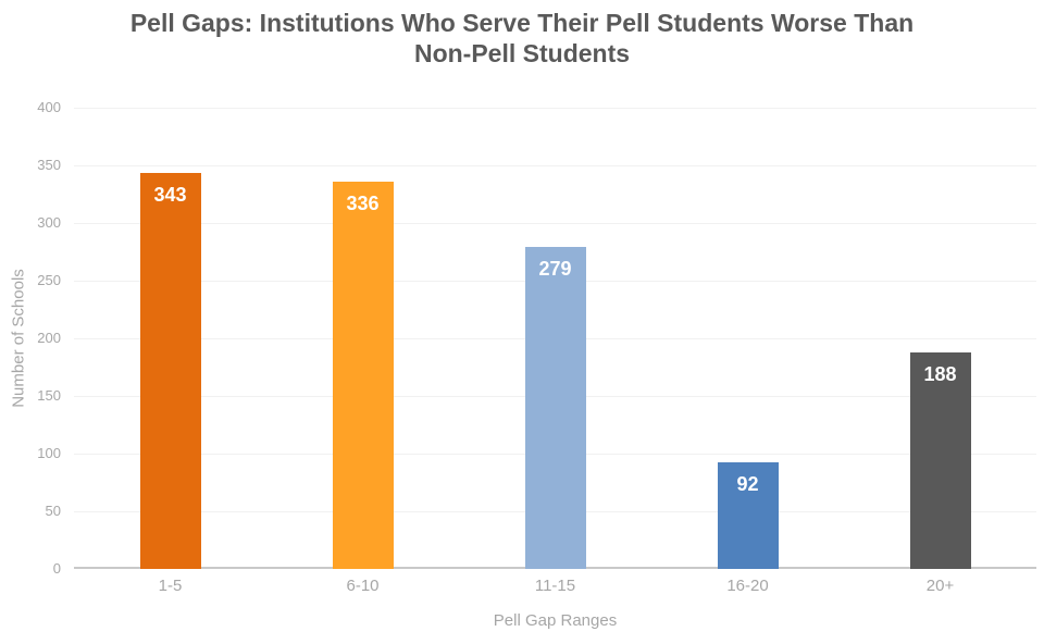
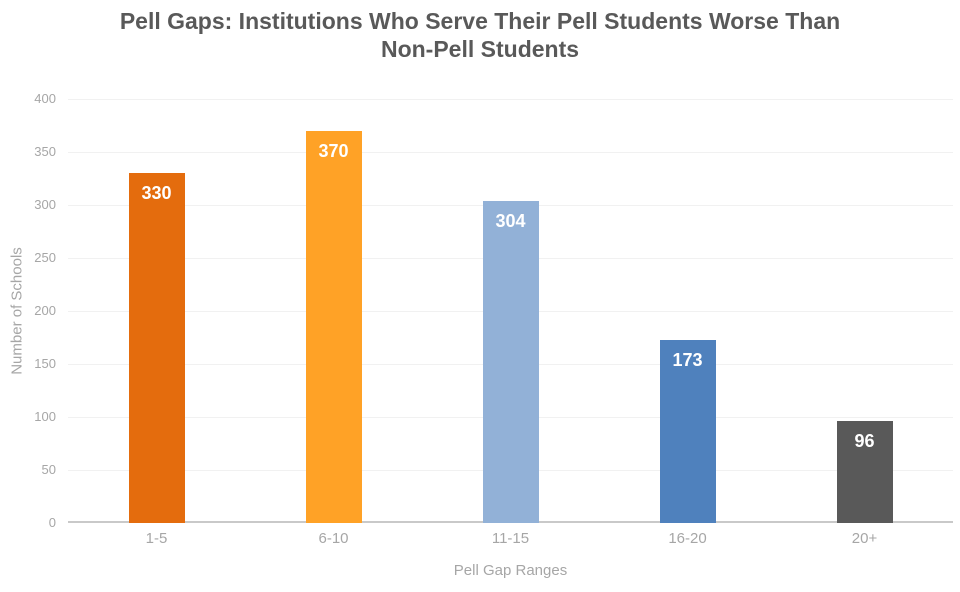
1-5: 343 -> 330
6-10: 336 -> 370
11-15: 279 -> 304
16-20: 92 -> 173
20+: 188 -> 96
